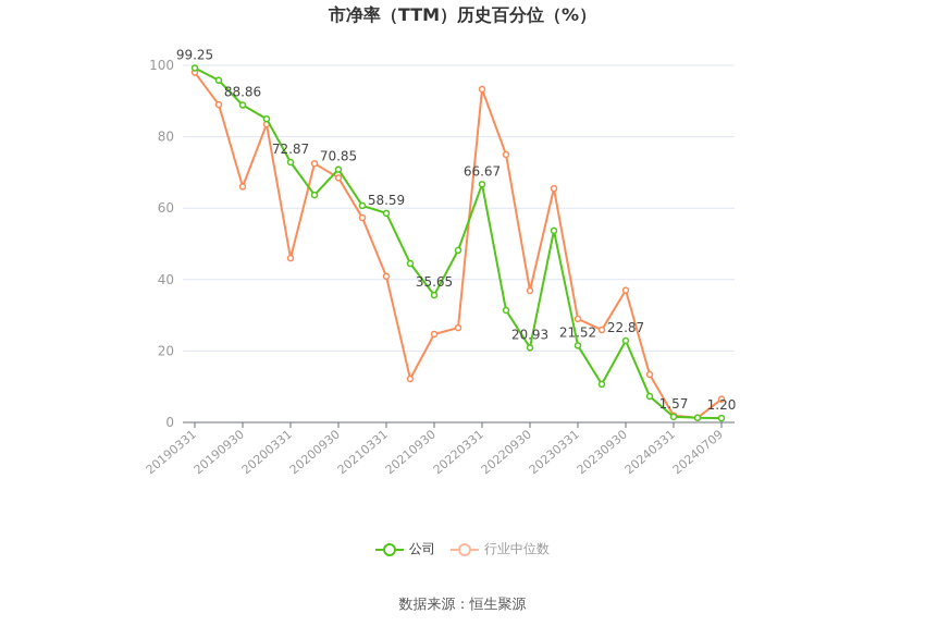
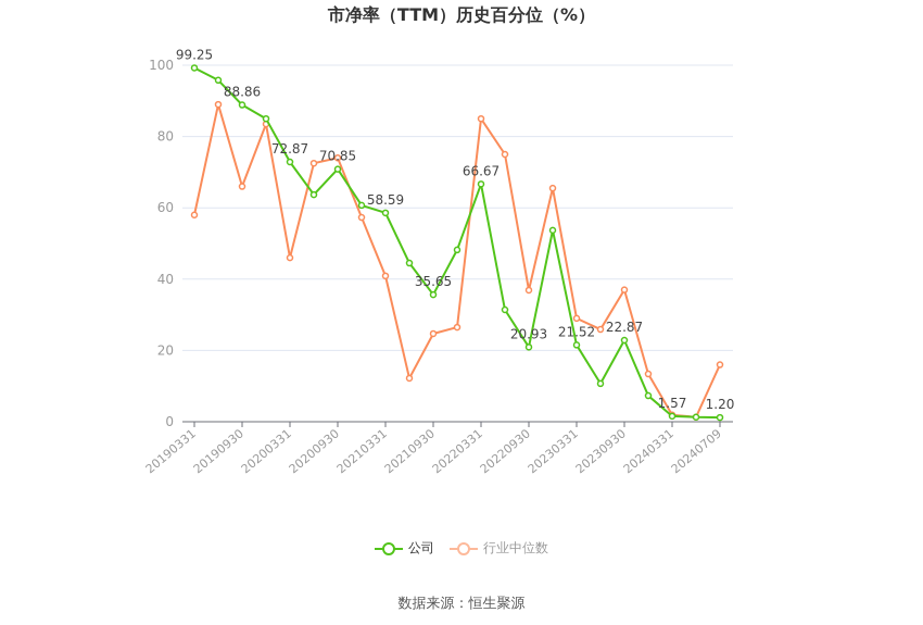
行业中位数/20190331: 98 -> 58
行业中位数/20200930: 68 -> 74
行业中位数/20220331: 93 -> 85
行业中位数/20240709: 6 -> 16
